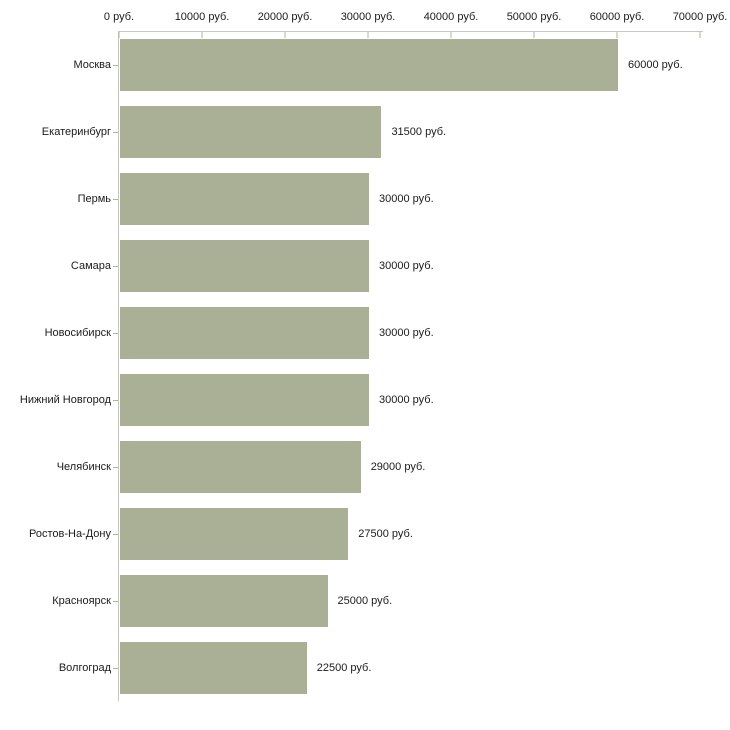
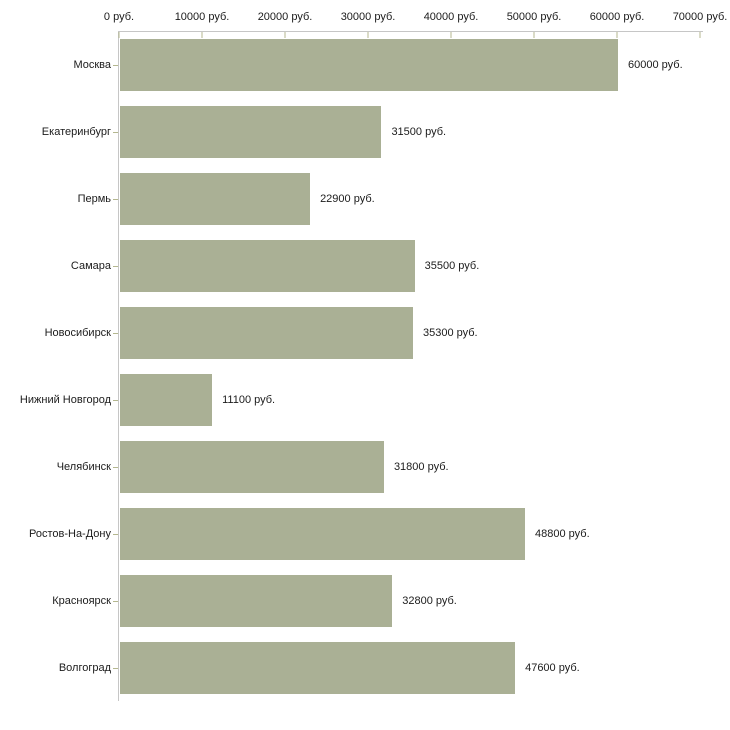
Пермь: 30000 -> 22900
Самара: 30000 -> 35500
Новосибирск: 30000 -> 35300
Нижний Новгород: 30000 -> 11100
Челябинск: 29000 -> 31800
Ростов-На-Дону: 27500 -> 48800
Красноярск: 25000 -> 32800
Волгоград: 22500 -> 47600
